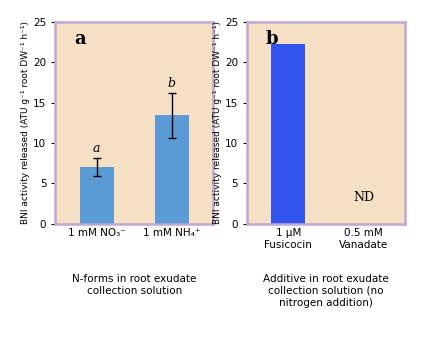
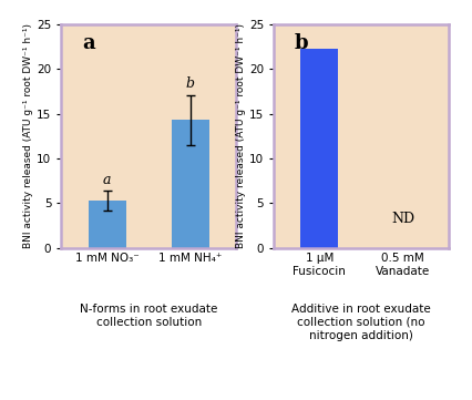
1 mM NO₃⁻: 7.0 -> 5.3
1 mM NH₄⁺: 13.4 -> 14.3
